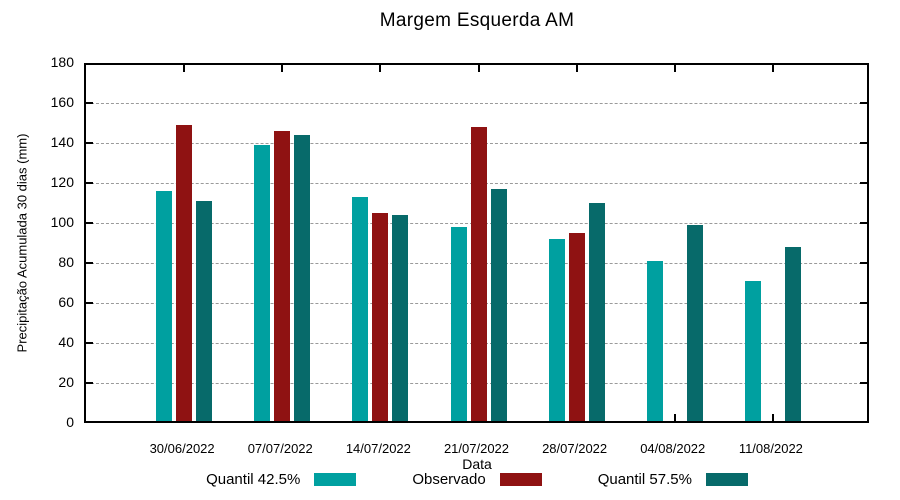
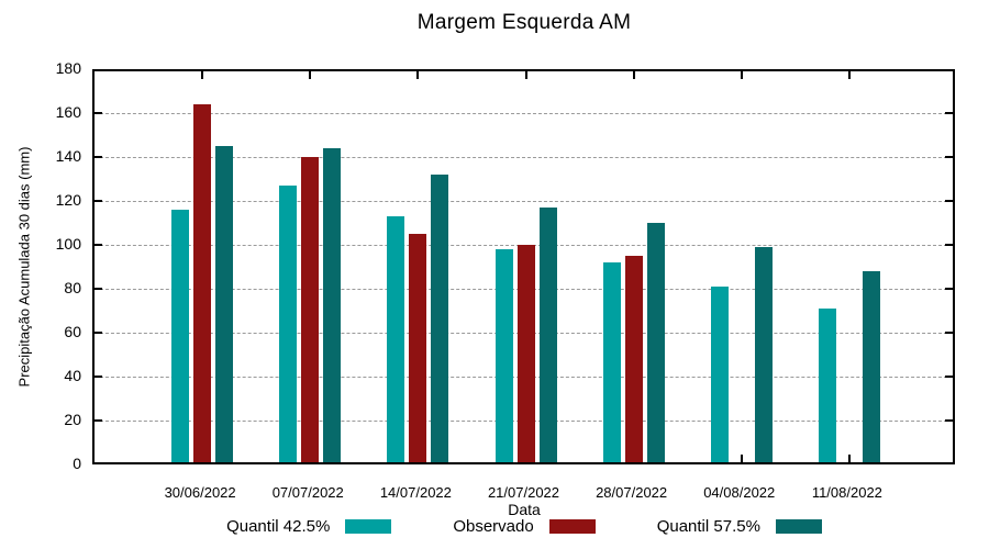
Observado/30/06/2022: 148 -> 163
Quantil 57.5%/30/06/2022: 110 -> 144
Quantil 42.5%/07/07/2022: 138 -> 126
Observado/07/07/2022: 145 -> 139
Quantil 57.5%/14/07/2022: 103 -> 131
Observado/21/07/2022: 147 -> 99
